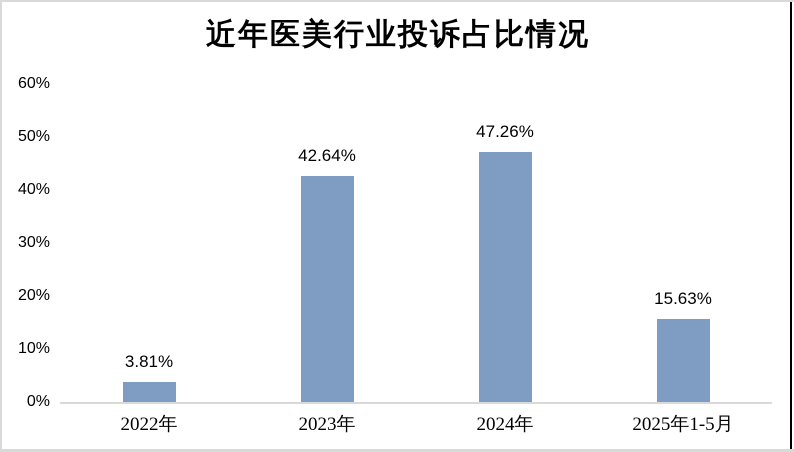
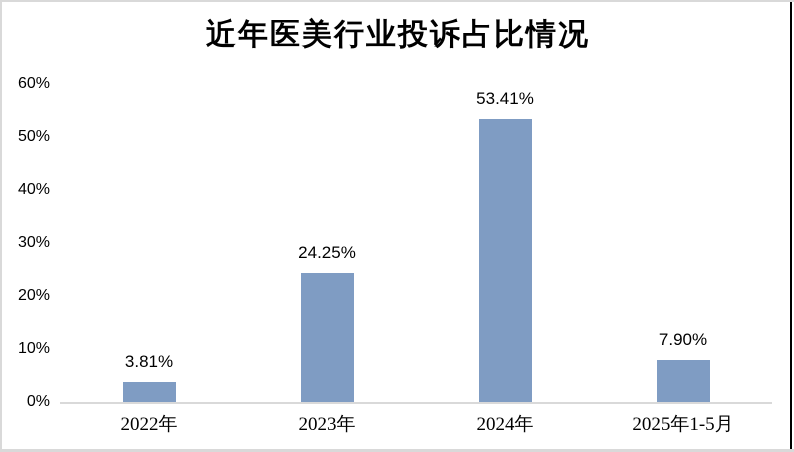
2023年: 42.64% -> 24.25%
2024年: 47.26% -> 53.41%
2025年1-5月: 15.63% -> 7.90%
